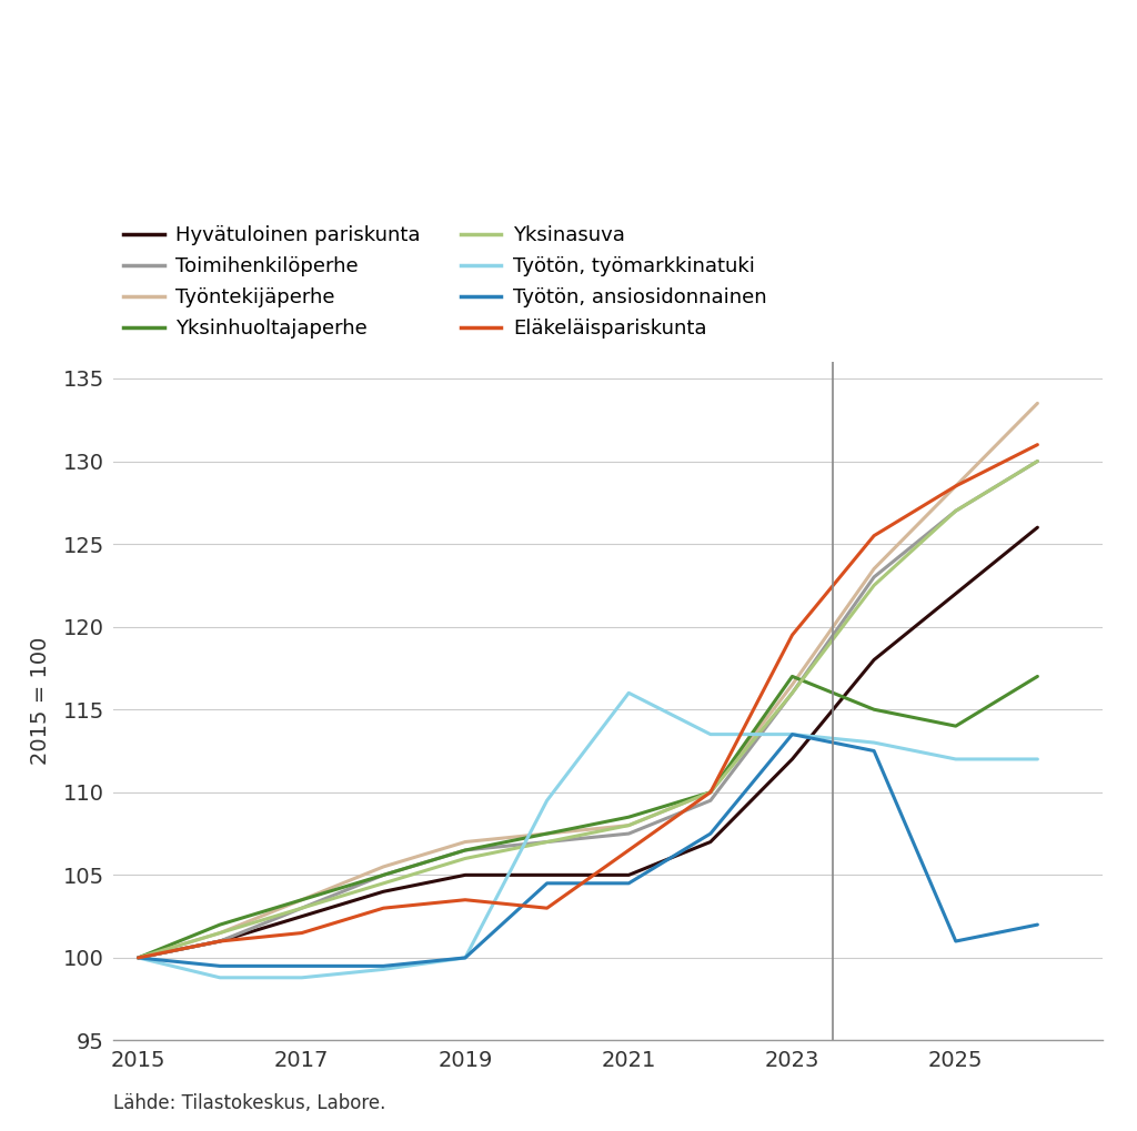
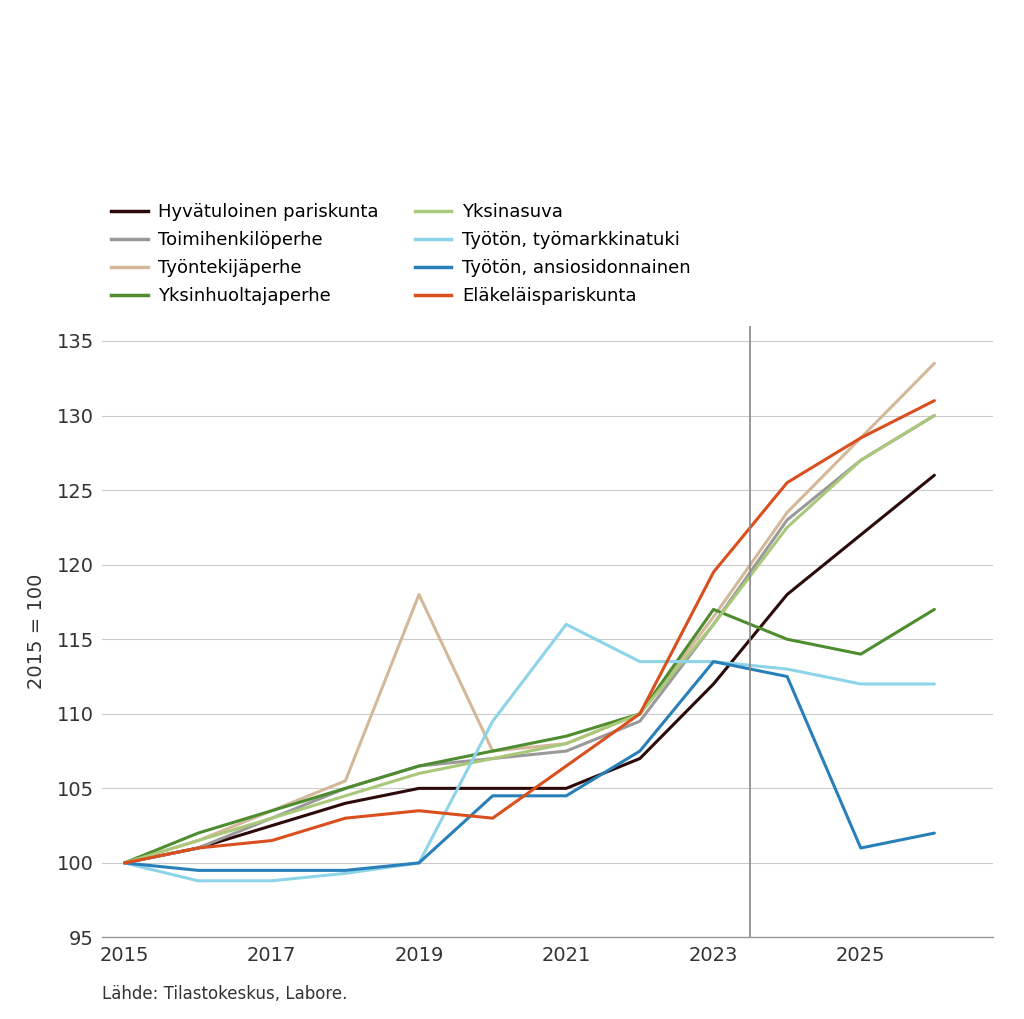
Työntekijäperhe/2019: 107.0 -> 118.0
